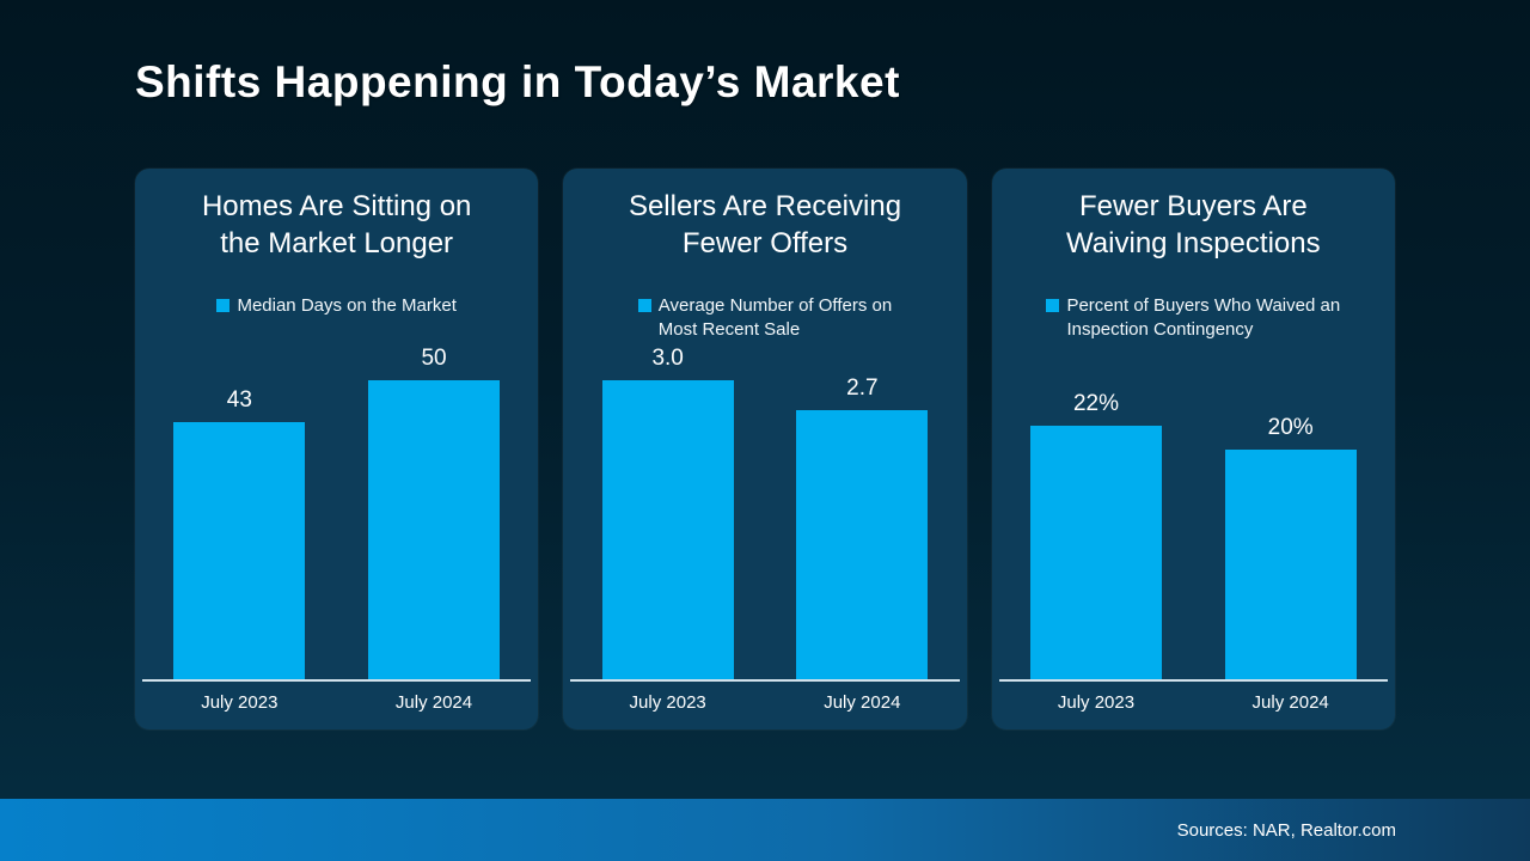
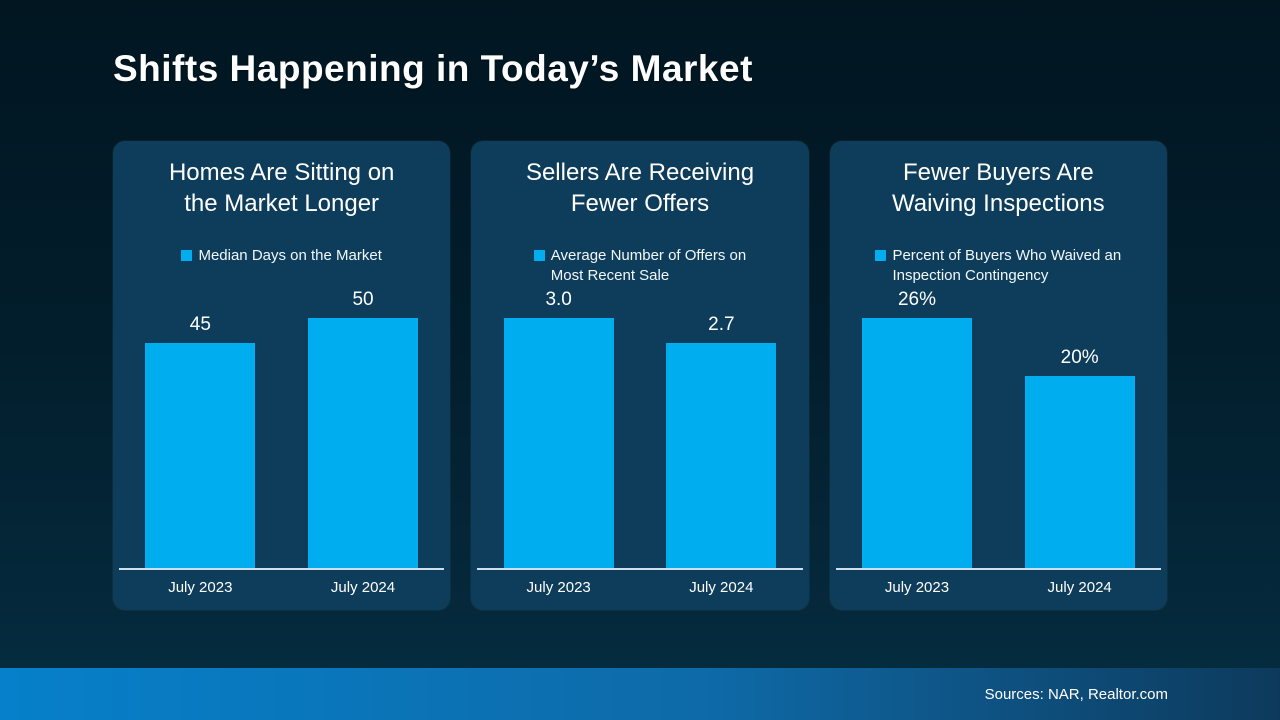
Homes Are Sitting on the Market Longer/July 2023: 43 -> 45
Fewer Buyers Are Waiving Inspections/July 2023: 22% -> 26%
